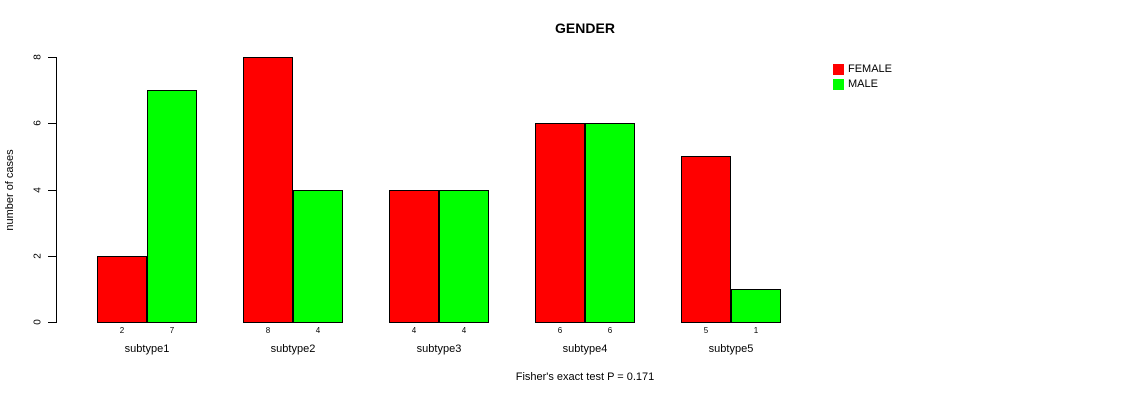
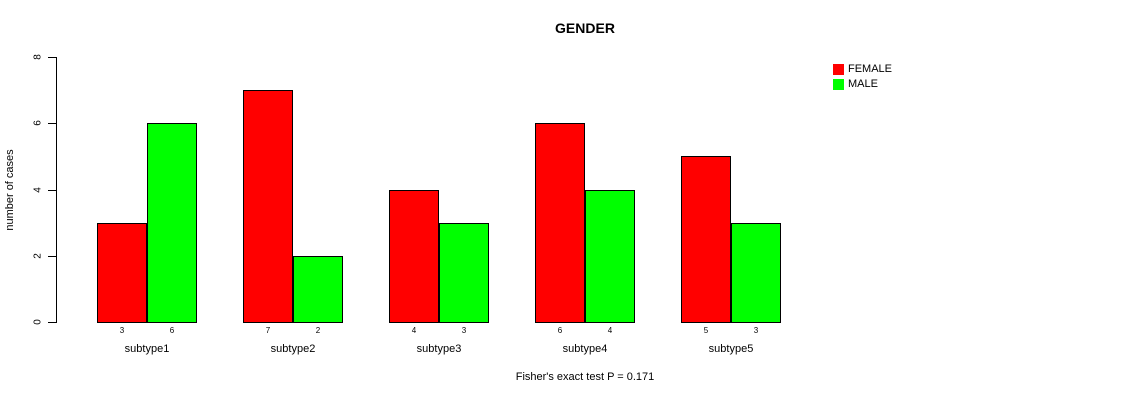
FEMALE/subtype1: 2 -> 3
MALE/subtype1: 7 -> 6
FEMALE/subtype2: 8 -> 7
MALE/subtype2: 4 -> 2
MALE/subtype3: 4 -> 3
MALE/subtype4: 6 -> 4
MALE/subtype5: 1 -> 3
